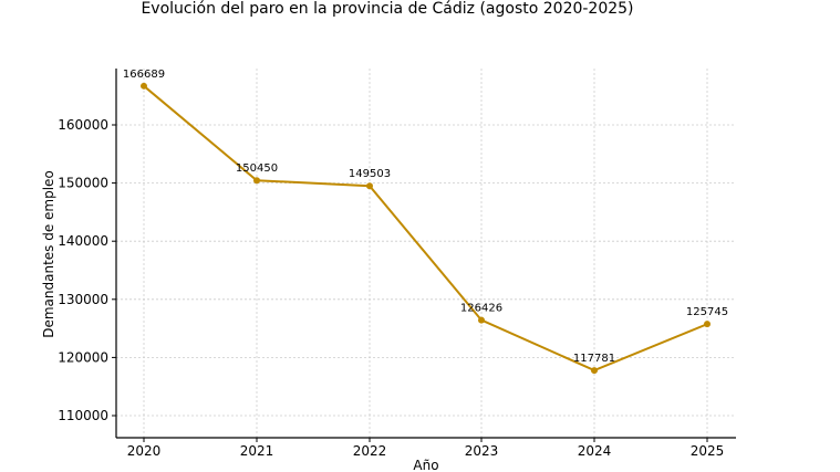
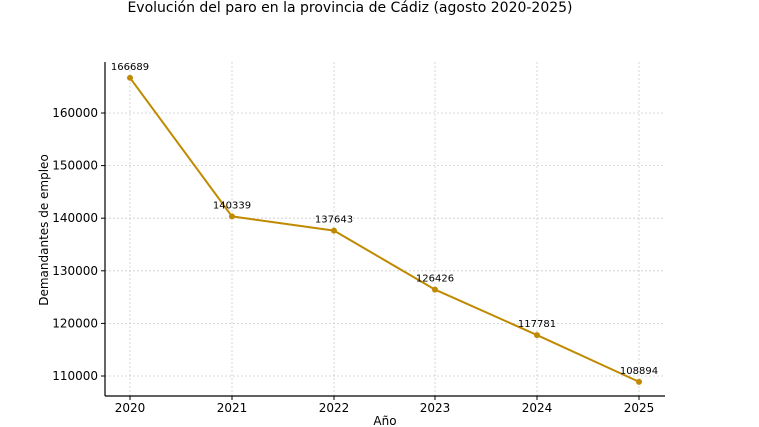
2021: 150450 -> 140339
2022: 149503 -> 137643
2025: 125745 -> 108894
